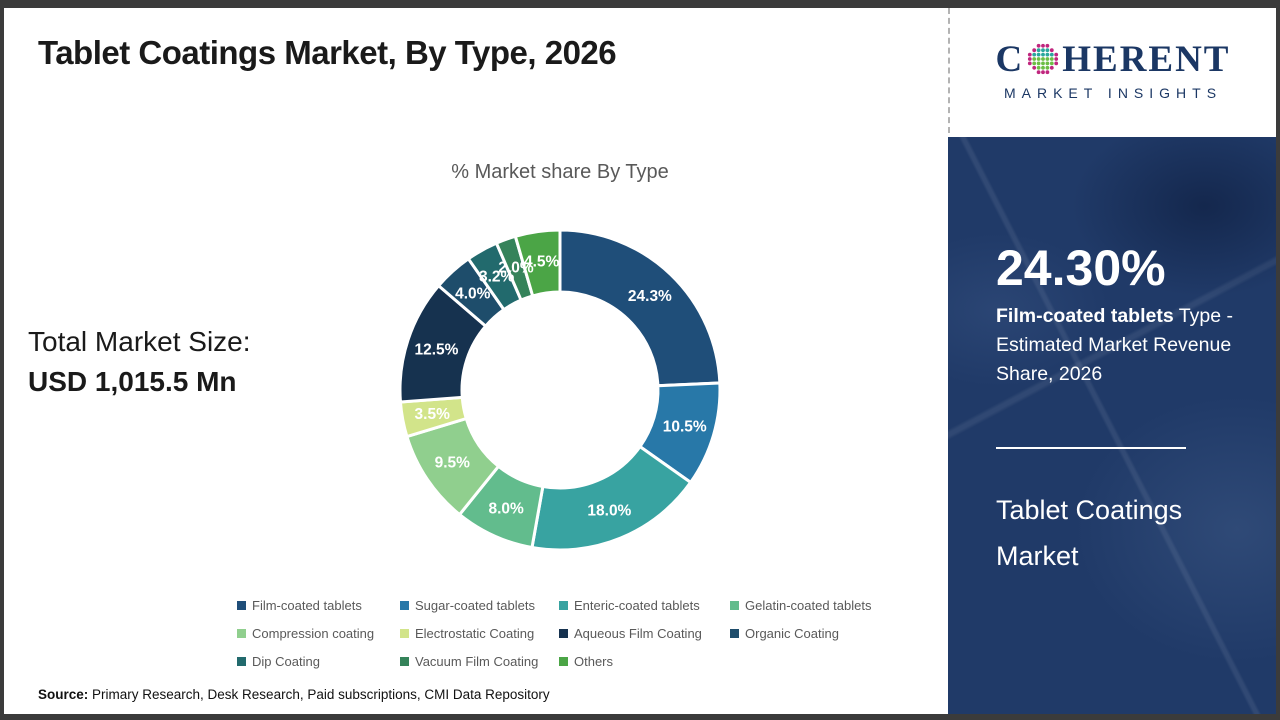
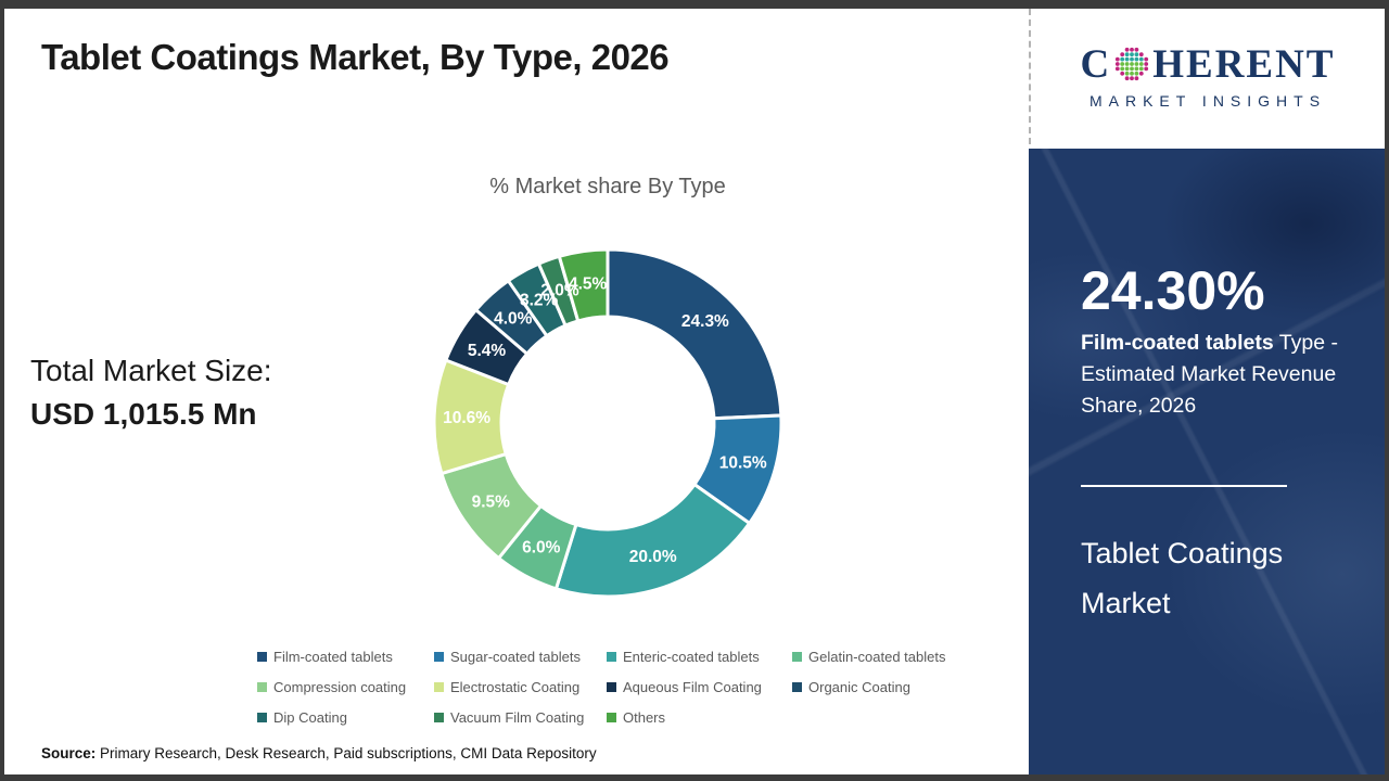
Enteric-coated tablets: 18.0% -> 20.0%
Gelatin-coated tablets: 8.0% -> 6.0%
Electrostatic Coating: 3.5% -> 10.6%
Aqueous Film Coating: 12.5% -> 5.4%
